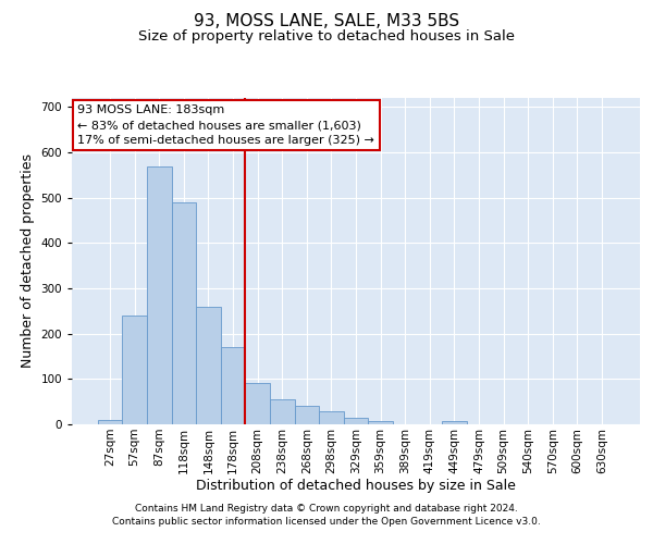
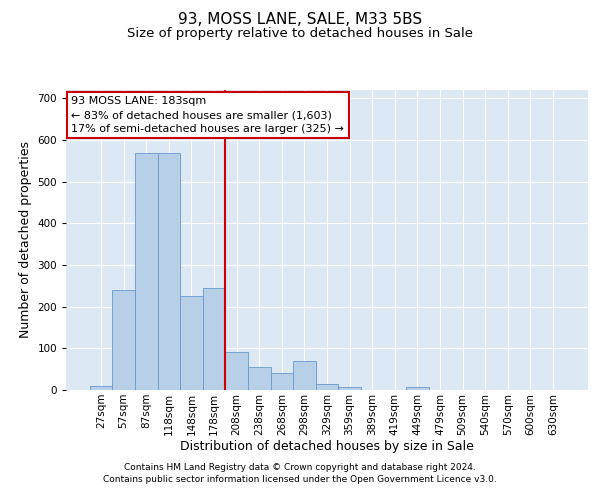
118sqm: 490 -> 570
148sqm: 260 -> 225
178sqm: 170 -> 245
298sqm: 30 -> 70
